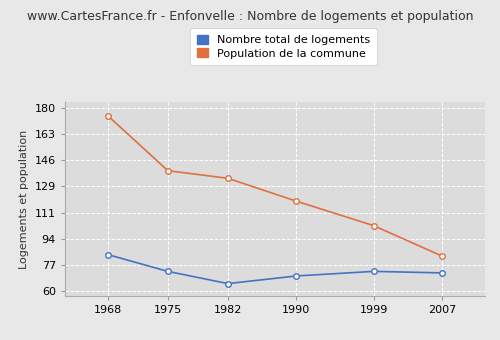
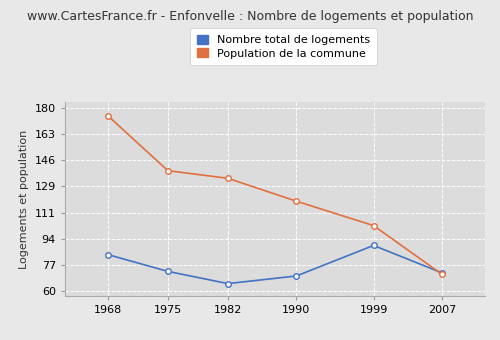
Nombre total de logements/1999: 73 -> 90
Population de la commune/2007: 83 -> 71
